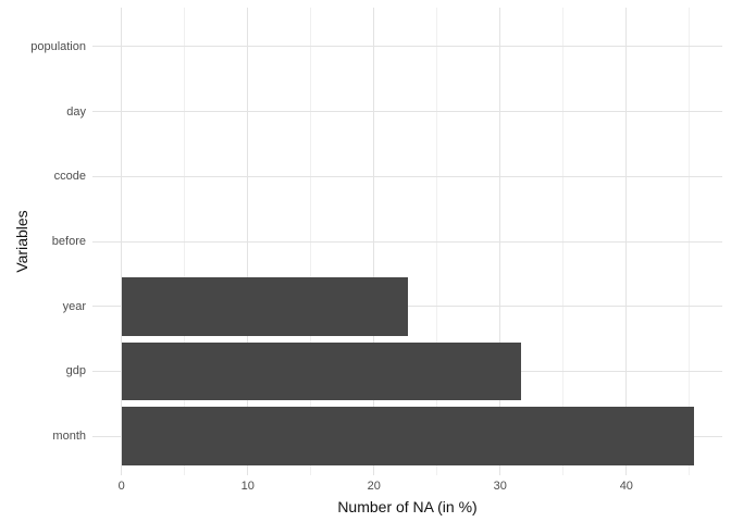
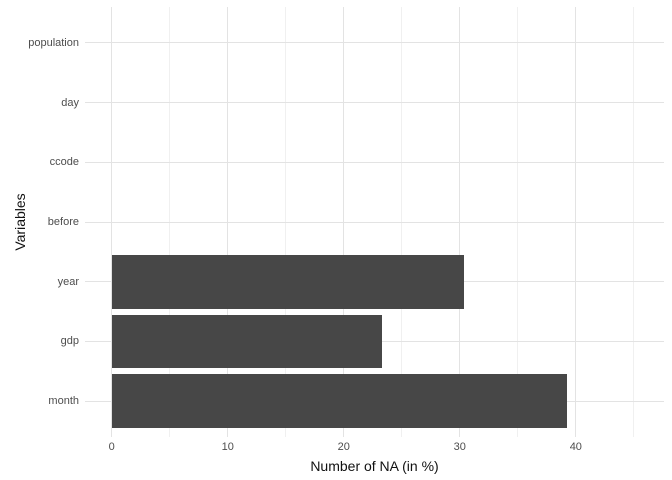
year: 22.7 -> 30.4
gdp: 31.7 -> 23.3
month: 45.4 -> 39.2
